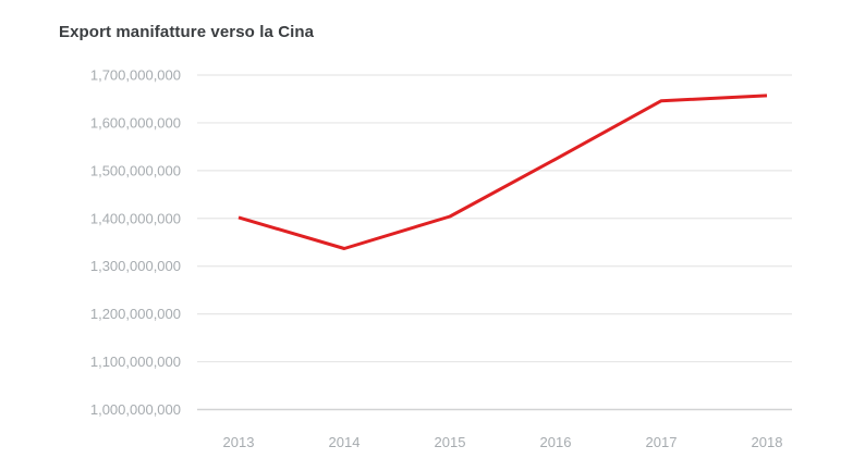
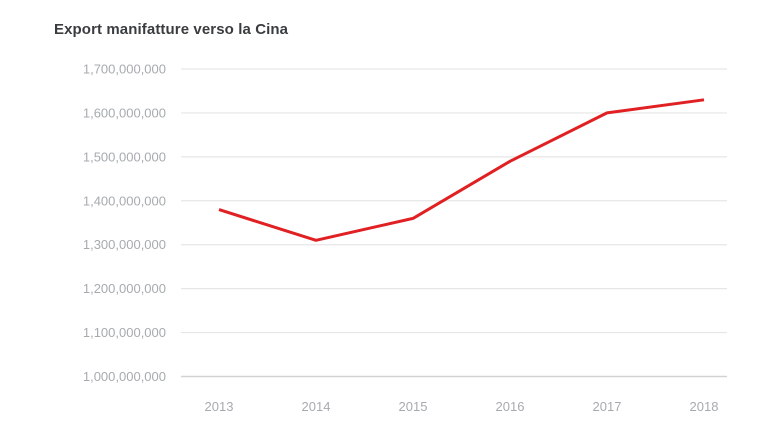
2013: 1400000000 -> 1380000000
2014: 1340000000 -> 1310000000
2015: 1400000000 -> 1360000000
2016: 1520000000 -> 1490000000
2017: 1650000000 -> 1600000000
2018: 1660000000 -> 1630000000
